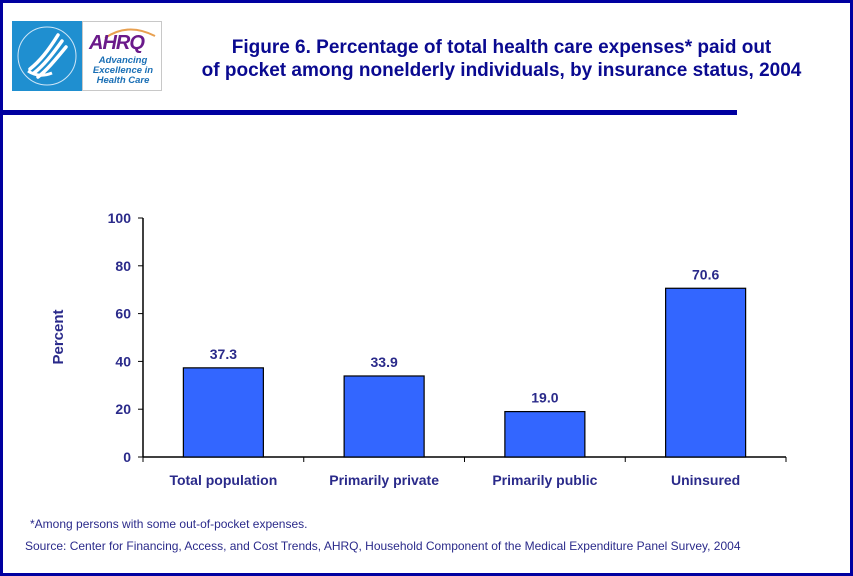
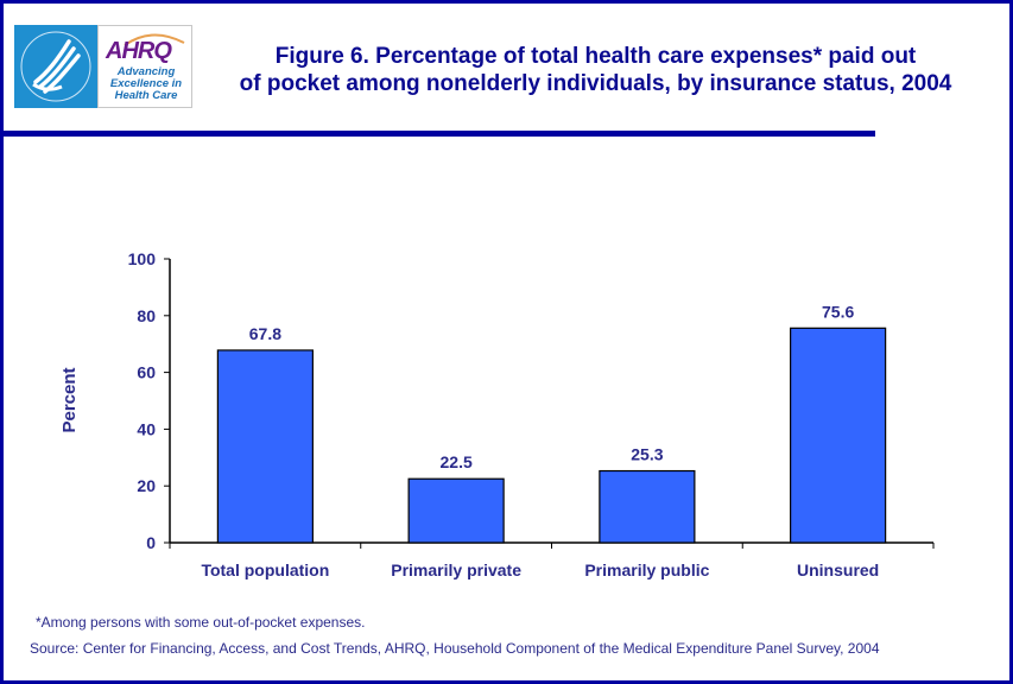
Total population: 37.3 -> 67.8
Primarily private: 33.9 -> 22.5
Primarily public: 19.0 -> 25.3
Uninsured: 70.6 -> 75.6
